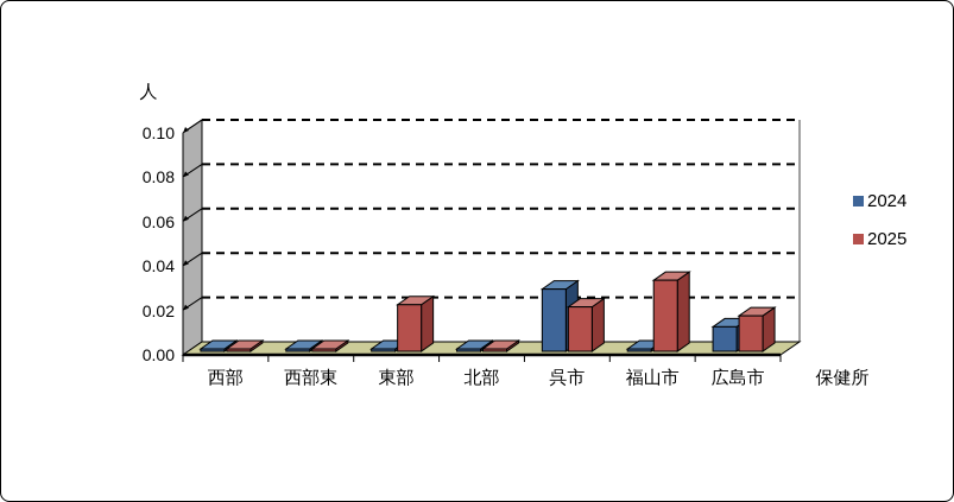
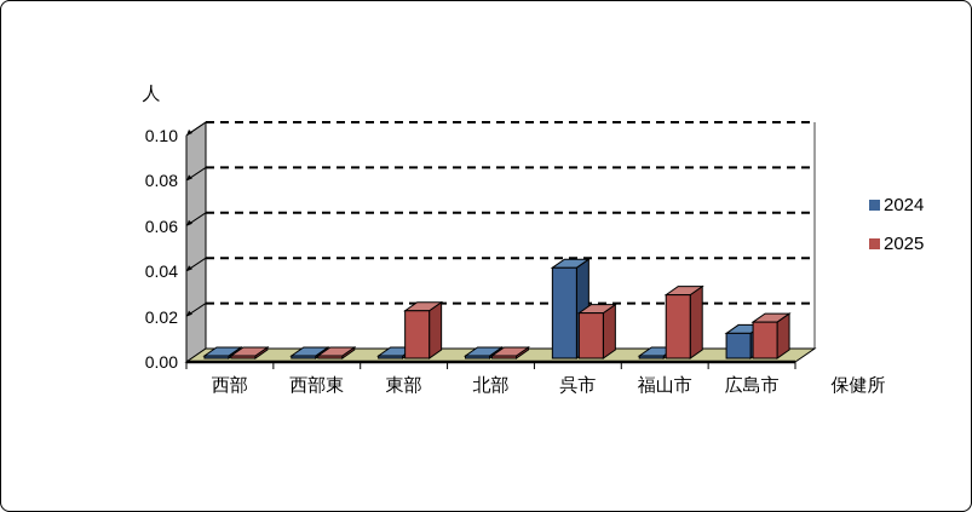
2024/呉市: 0.028 -> 0.040
2025/福山市: 0.032 -> 0.028
